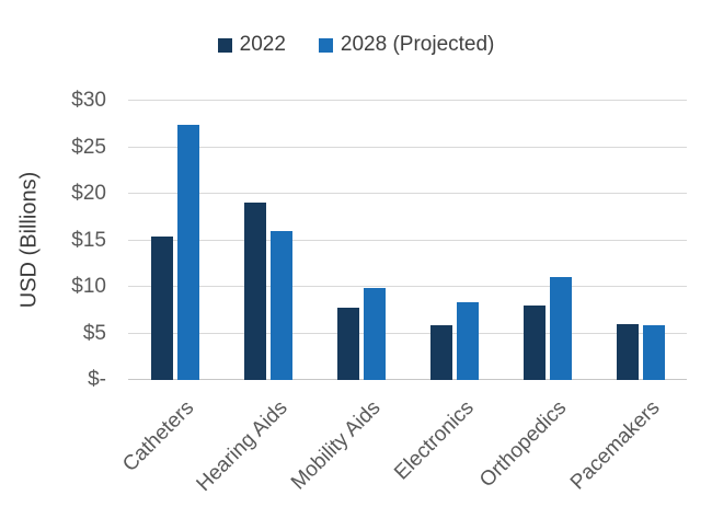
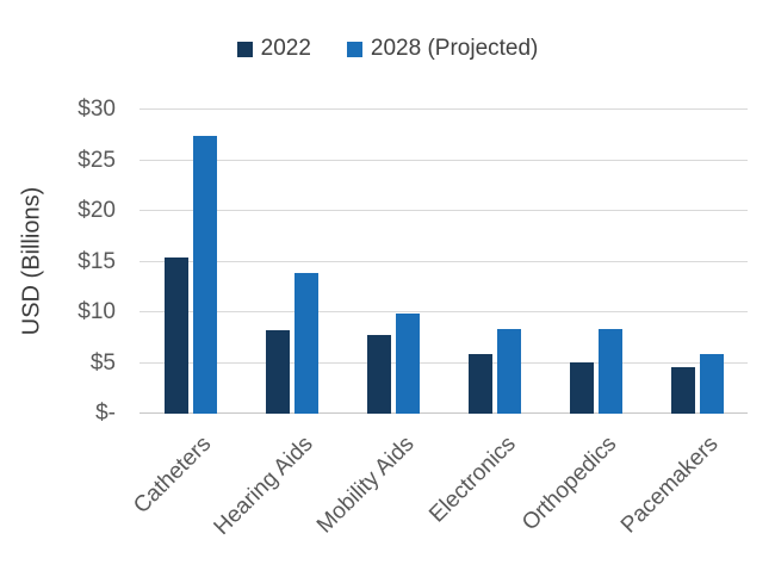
2022/Hearing Aids: $19 -> $8
2028 (Projected)/Hearing Aids: $16 -> $14
2022/Orthopedics: $8 -> $5
2028 (Projected)/Orthopedics: $11 -> $8
2022/Pacemakers: $6 -> $5
